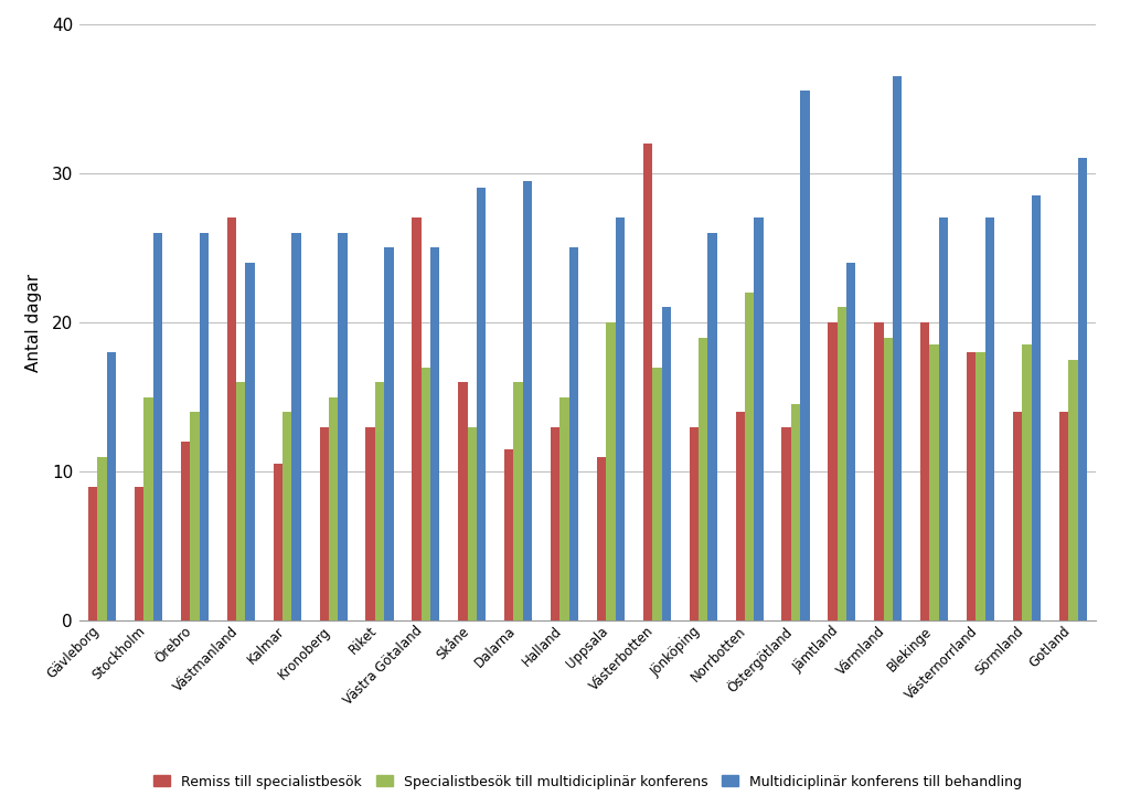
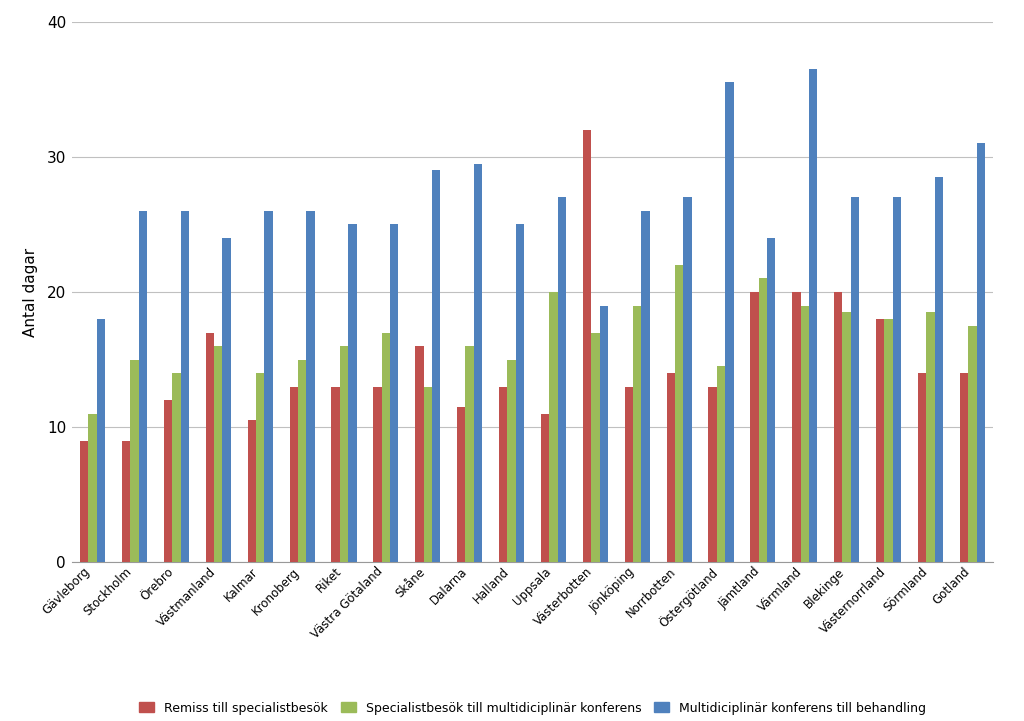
Remiss till specialistbesök/Västmanland: 27.0 -> 17.0
Remiss till specialistbesök/Västra Götaland: 27.0 -> 13.0
Multidiciplinär konferens till behandling/Västerbotten: 21.0 -> 19.0
